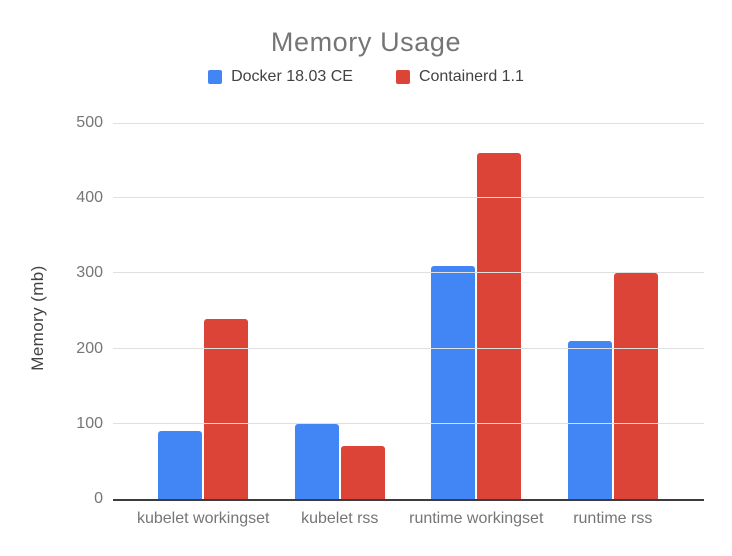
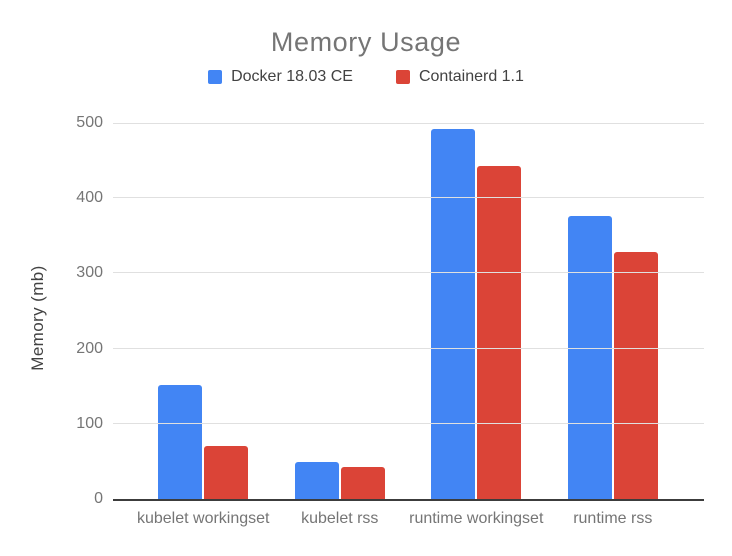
Docker 18.03 CE/kubelet workingset: 90 -> 150
Containerd 1.1/kubelet workingset: 240 -> 70
Docker 18.03 CE/kubelet rss: 100 -> 50
Containerd 1.1/kubelet rss: 70 -> 40
Docker 18.03 CE/runtime workingset: 310 -> 490
Containerd 1.1/runtime workingset: 460 -> 440
Docker 18.03 CE/runtime rss: 210 -> 380
Containerd 1.1/runtime rss: 300 -> 330
